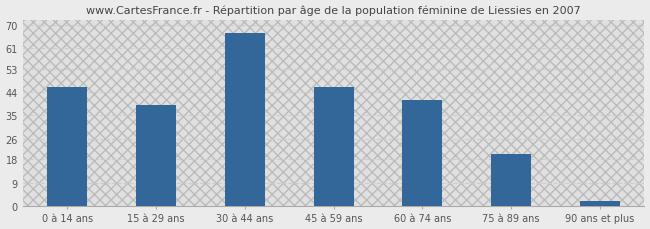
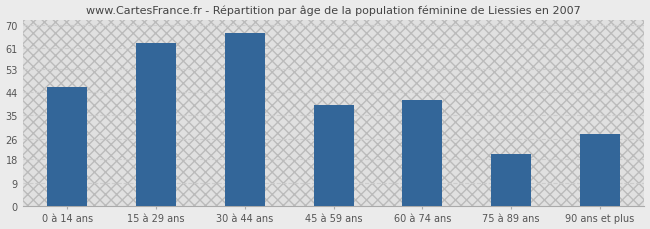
15 à 29 ans: 39 -> 63
45 à 59 ans: 46 -> 39
90 ans et plus: 2 -> 28
